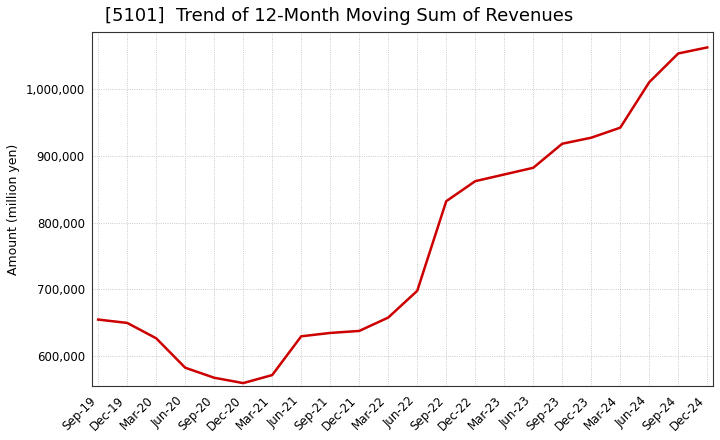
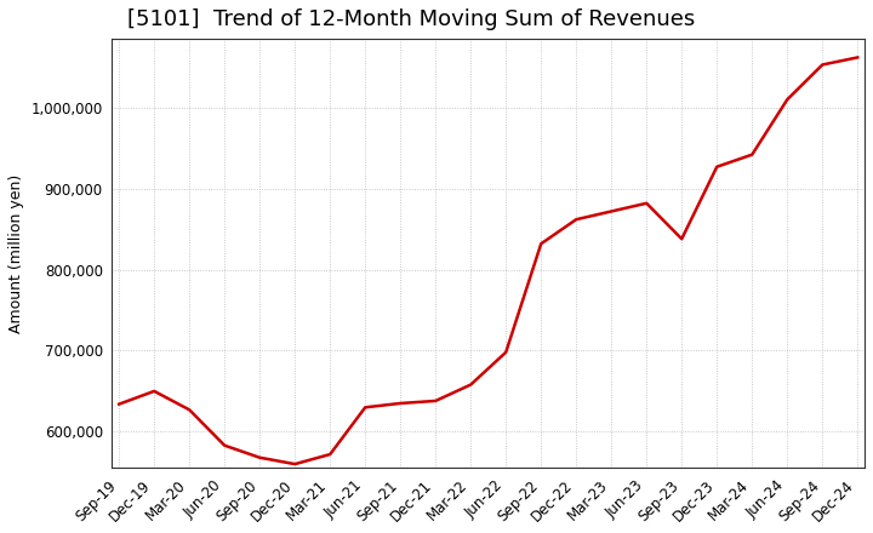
Sep-19: 655,000 -> 634,000
Sep-23: 918,000 -> 838,000
